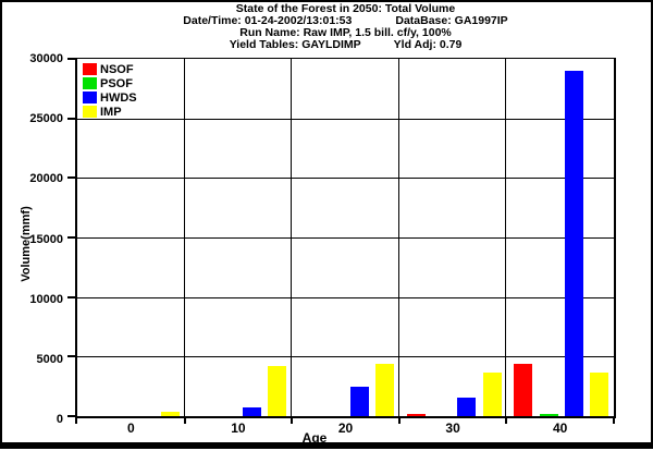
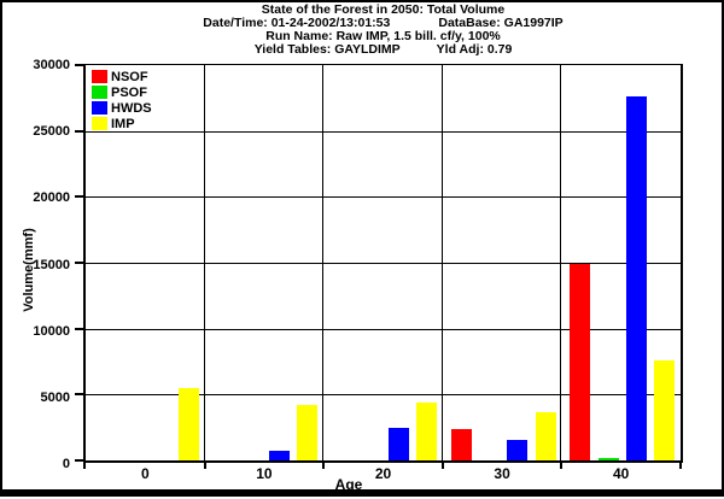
IMP/0: 400 -> 5500
NSOF/30: 200 -> 2400
NSOF/40: 4400 -> 14900
HWDS/40: 29000 -> 27600
IMP/40: 3600 -> 7600
